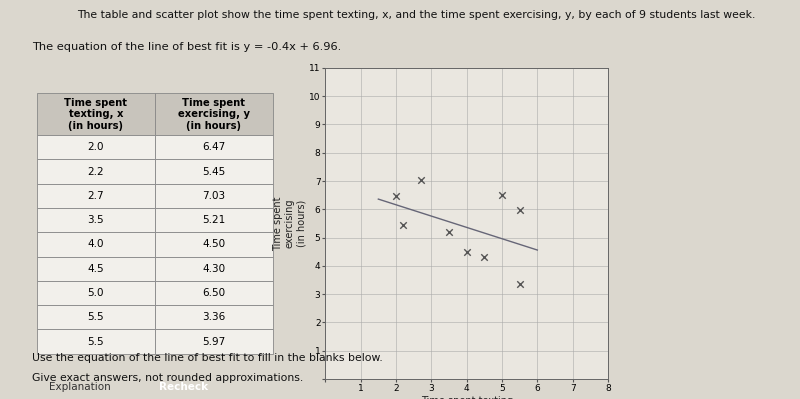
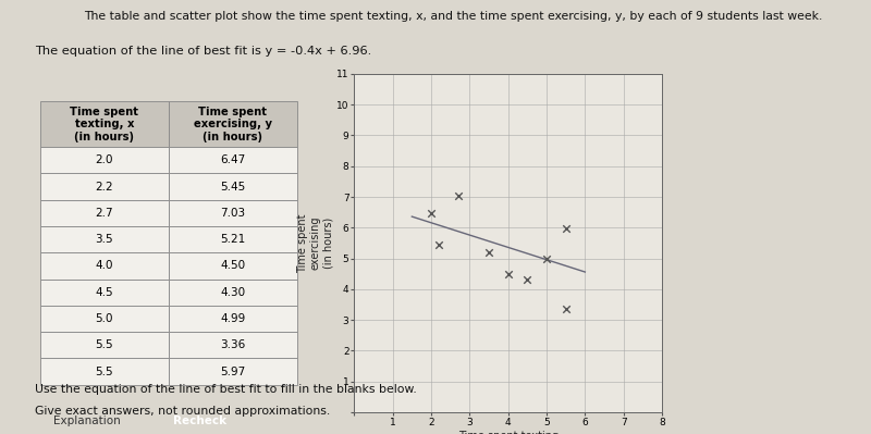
5: 6.50 -> 4.99
